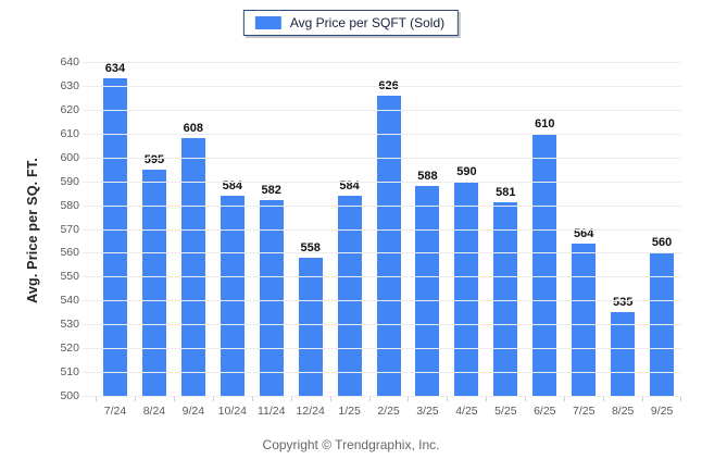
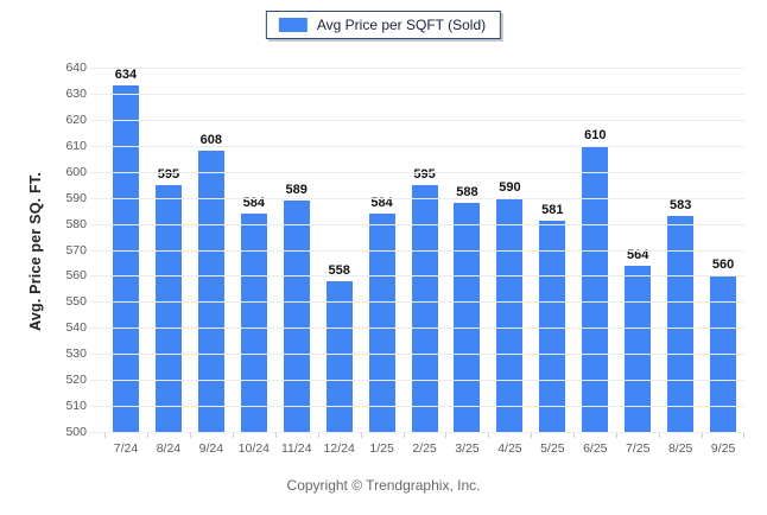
11/24: 582 -> 589
2/25: 626 -> 595
8/25: 535 -> 583
